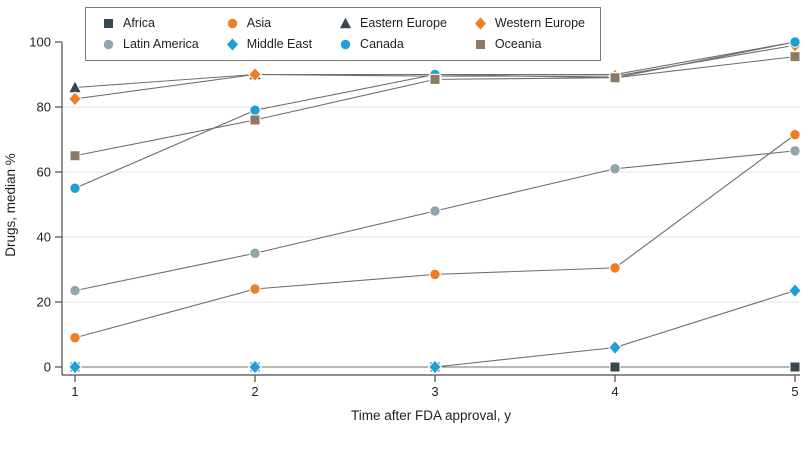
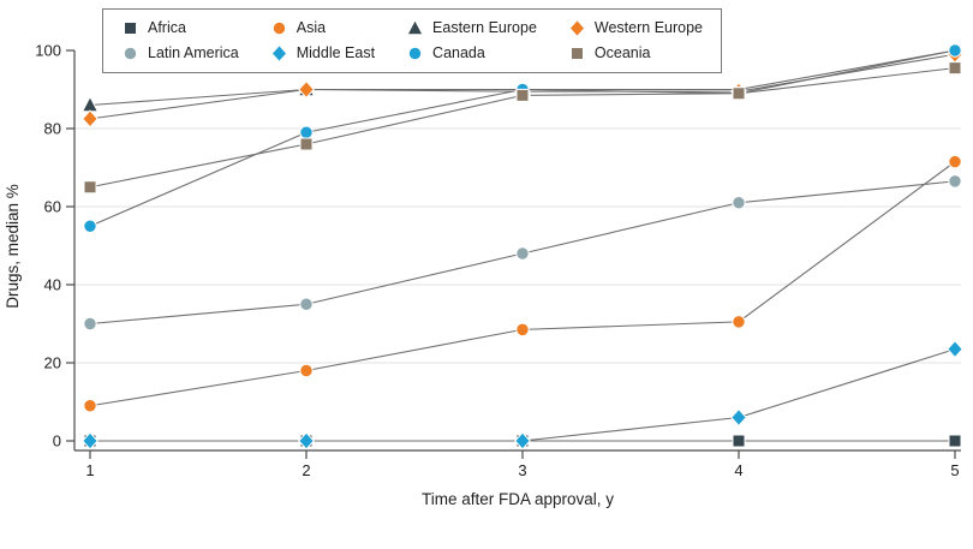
Latin America/1: 24 -> 30
Asia/2: 24 -> 18
